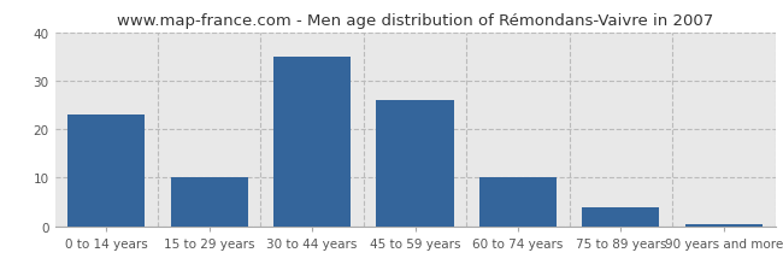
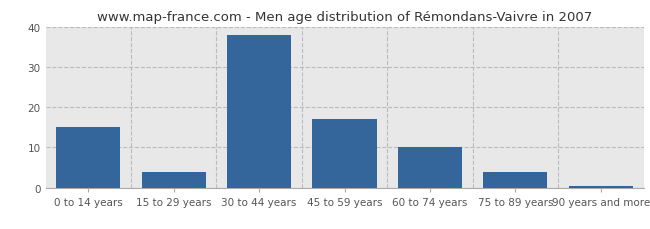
0 to 14 years: 23.0 -> 15.0
15 to 29 years: 10.0 -> 4.0
30 to 44 years: 35.0 -> 38.0
45 to 59 years: 26.0 -> 17.0
